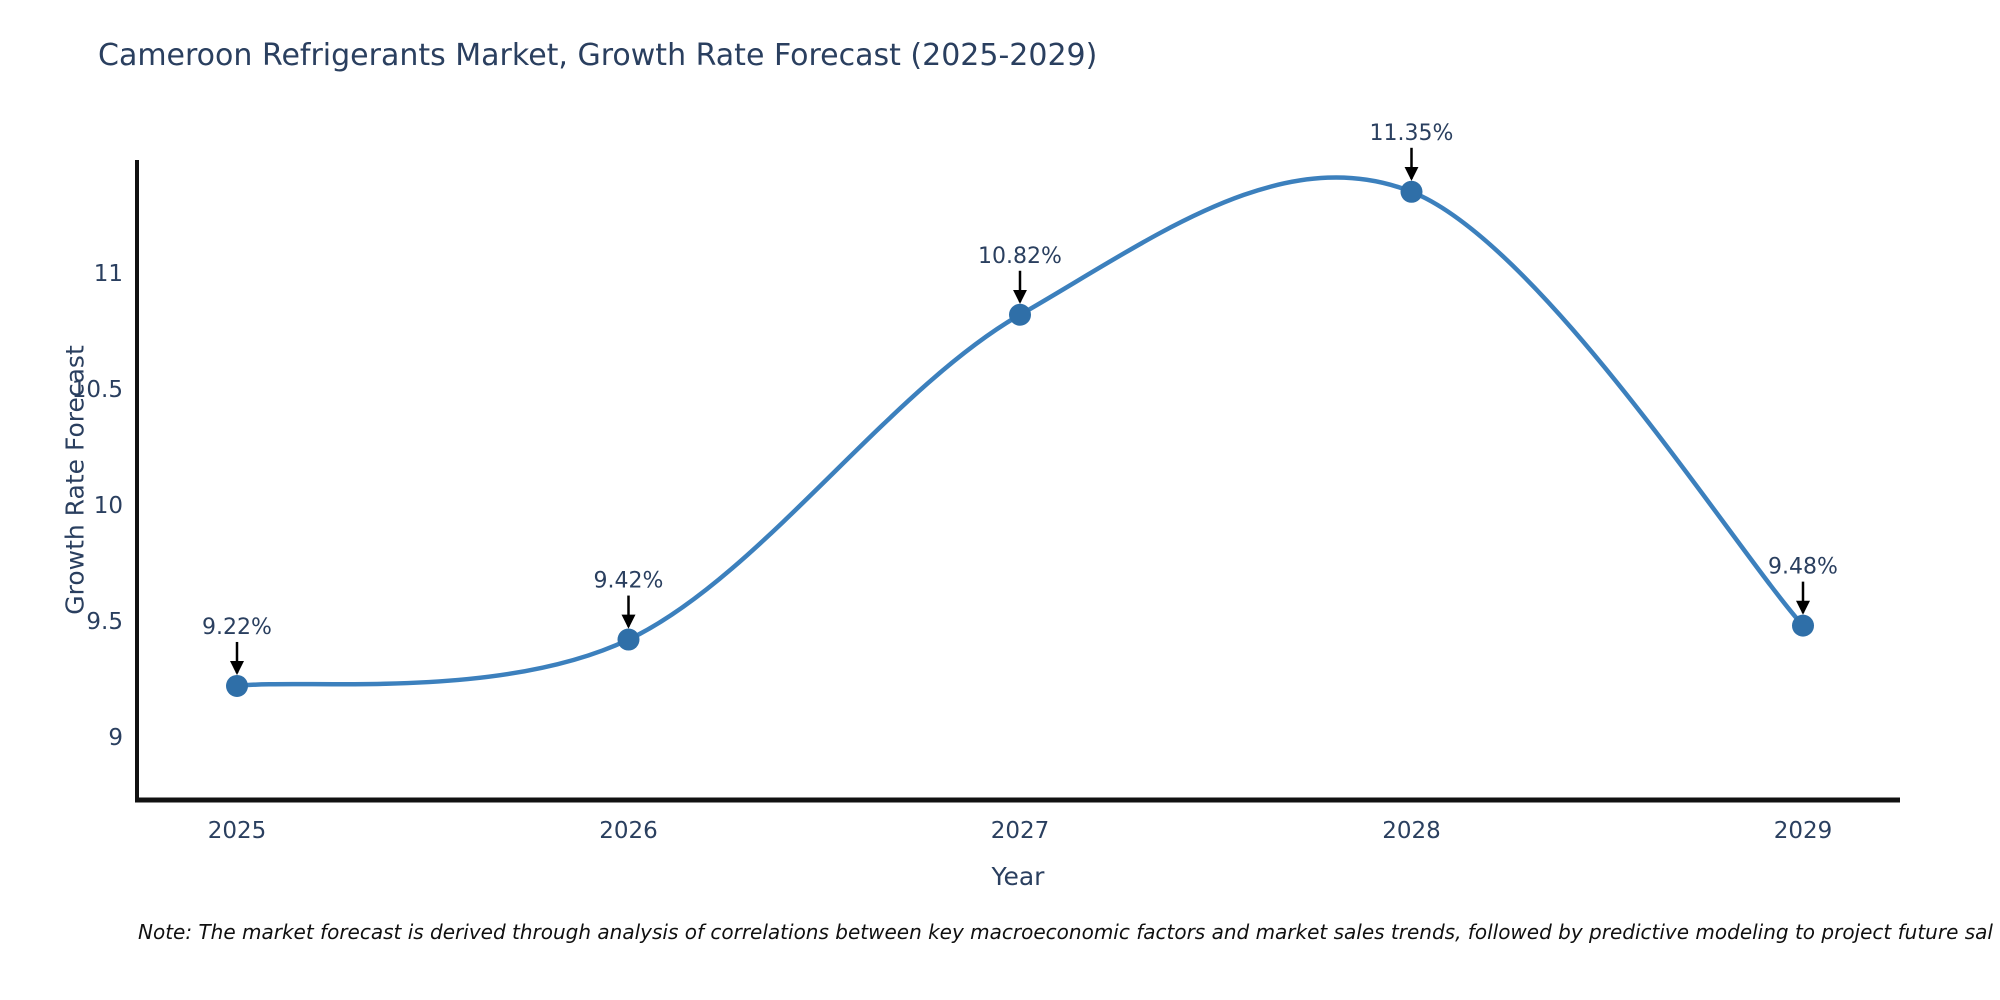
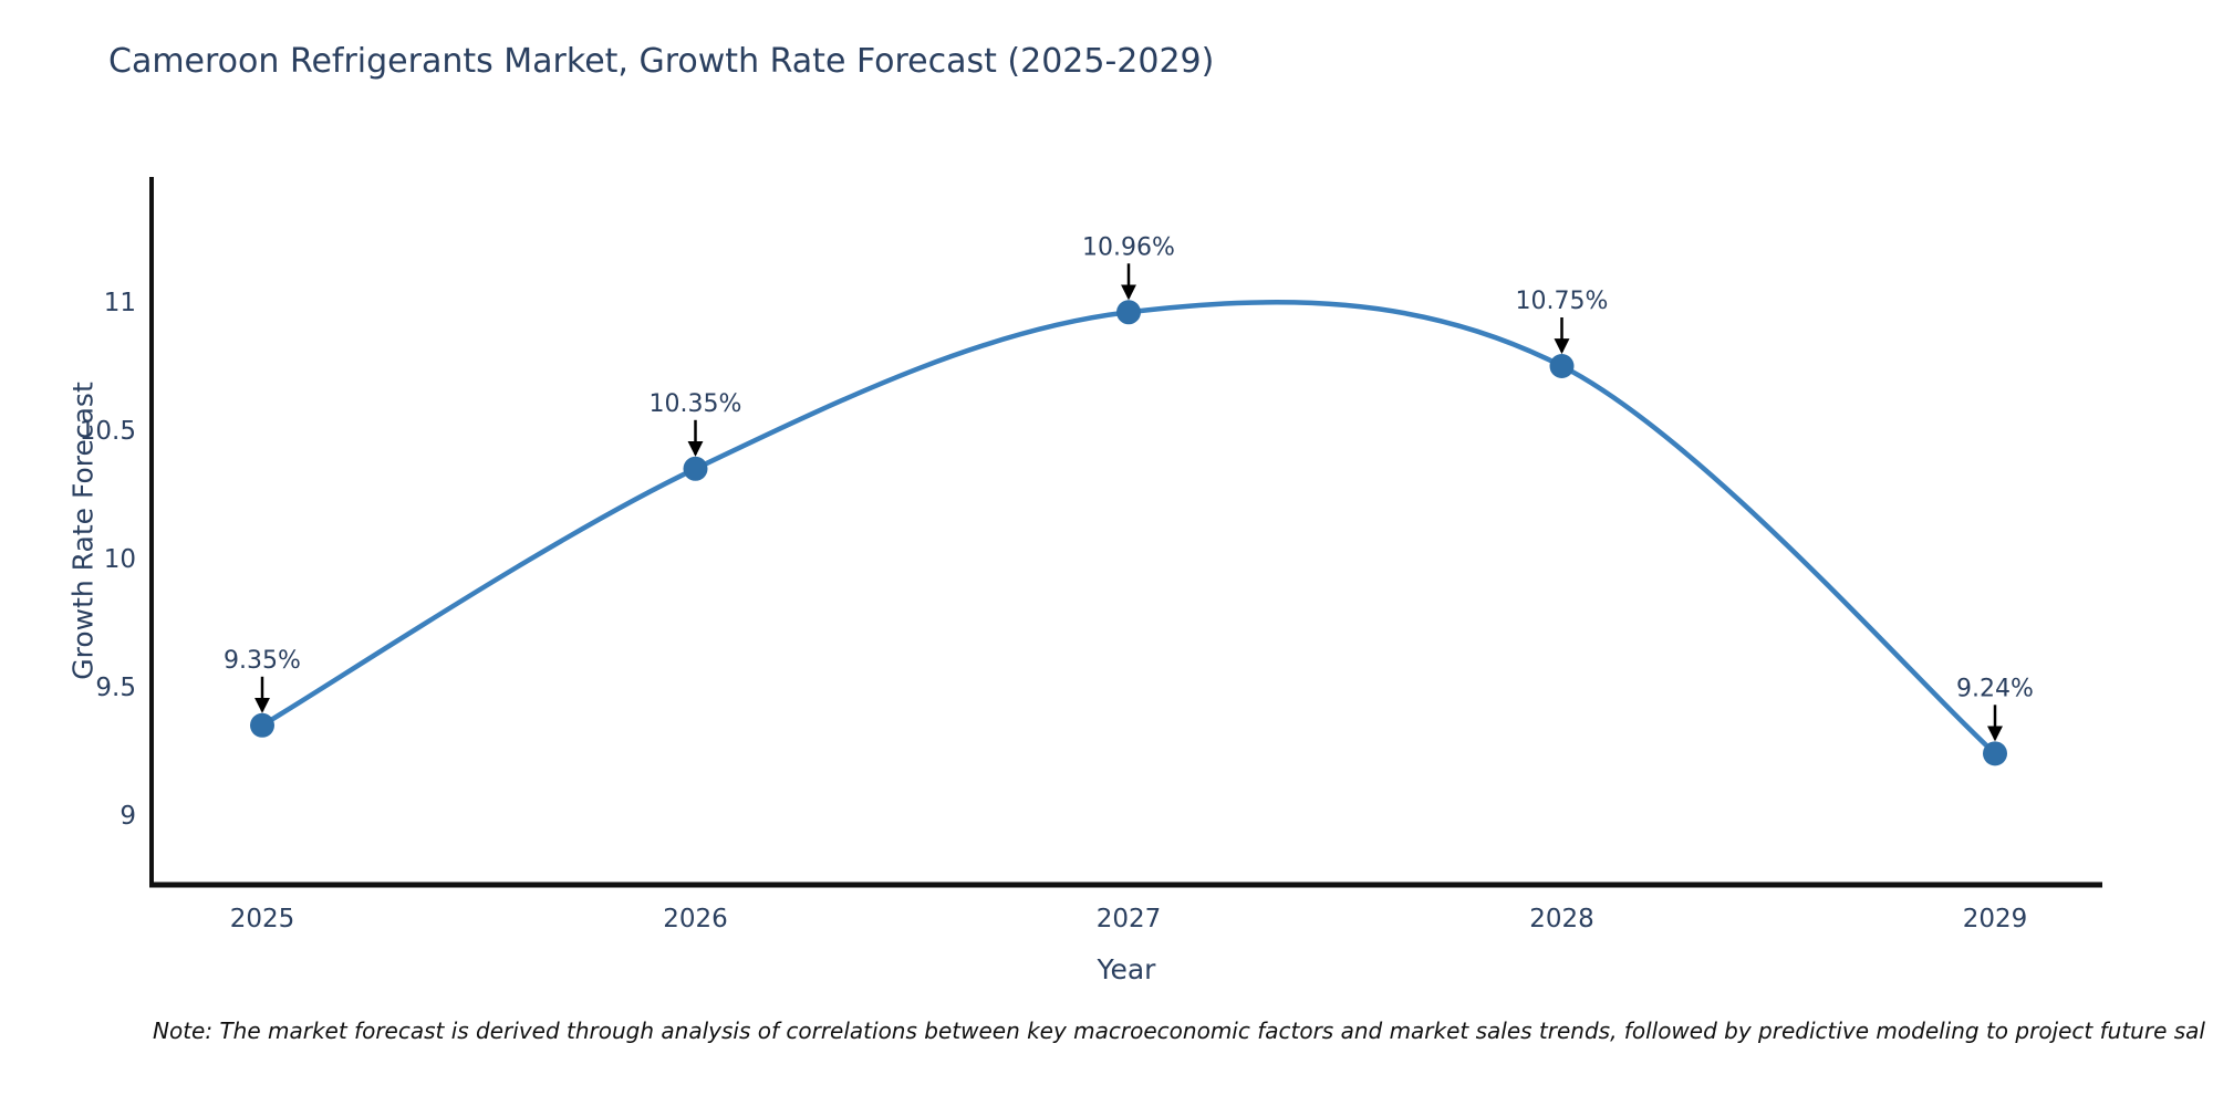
2025: 9.22% -> 9.35%
2026: 9.42% -> 10.35%
2027: 10.82% -> 10.96%
2028: 11.35% -> 10.75%
2029: 9.48% -> 9.24%
